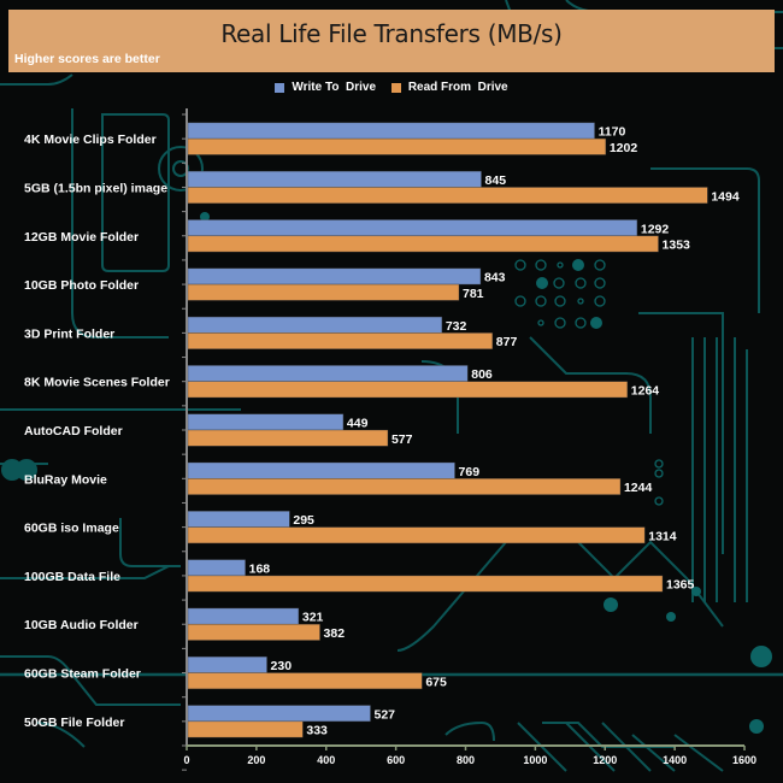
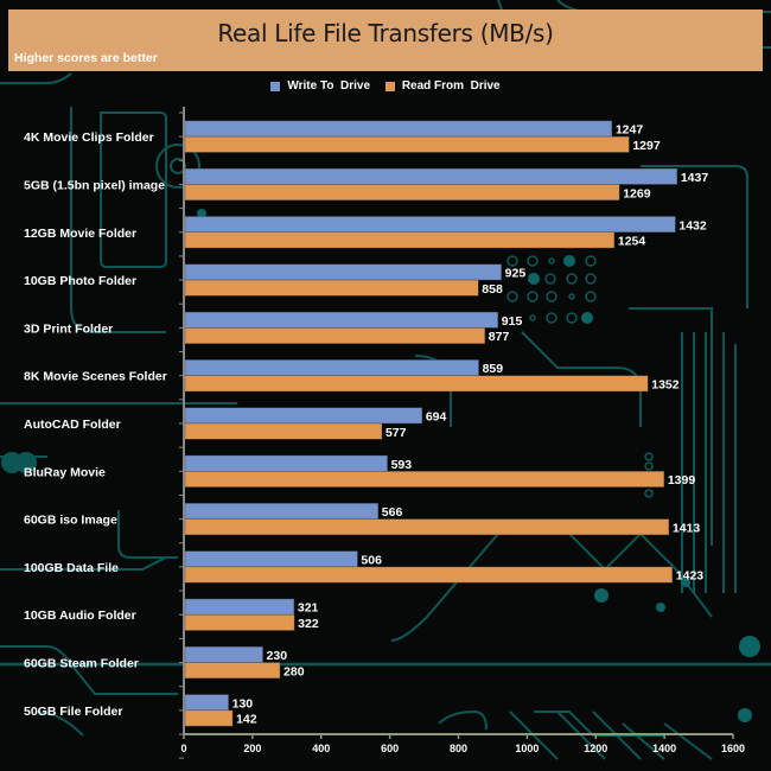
Write To Drive/4K Movie Clips Folder: 1170 -> 1247
Read From Drive/4K Movie Clips Folder: 1202 -> 1297
Write To Drive/5GB (1.5bn pixel) image: 845 -> 1437
Read From Drive/5GB (1.5bn pixel) image: 1494 -> 1269
Write To Drive/12GB Movie Folder: 1292 -> 1432
Read From Drive/12GB Movie Folder: 1353 -> 1254
Write To Drive/10GB Photo Folder: 843 -> 925
Read From Drive/10GB Photo Folder: 781 -> 858
Write To Drive/3D Print Folder: 732 -> 915
Write To Drive/8K Movie Scenes Folder: 806 -> 859
Read From Drive/8K Movie Scenes Folder: 1264 -> 1352
Write To Drive/AutoCAD Folder: 449 -> 694
Write To Drive/BluRay Movie: 769 -> 593
Read From Drive/BluRay Movie: 1244 -> 1399
Write To Drive/60GB iso Image: 295 -> 566
Read From Drive/60GB iso Image: 1314 -> 1413
Write To Drive/100GB Data File: 168 -> 506
Read From Drive/100GB Data File: 1365 -> 1423
Read From Drive/10GB Audio Folder: 382 -> 322
Read From Drive/60GB Steam Folder: 675 -> 280
Write To Drive/50GB File Folder: 527 -> 130
Read From Drive/50GB File Folder: 333 -> 142
